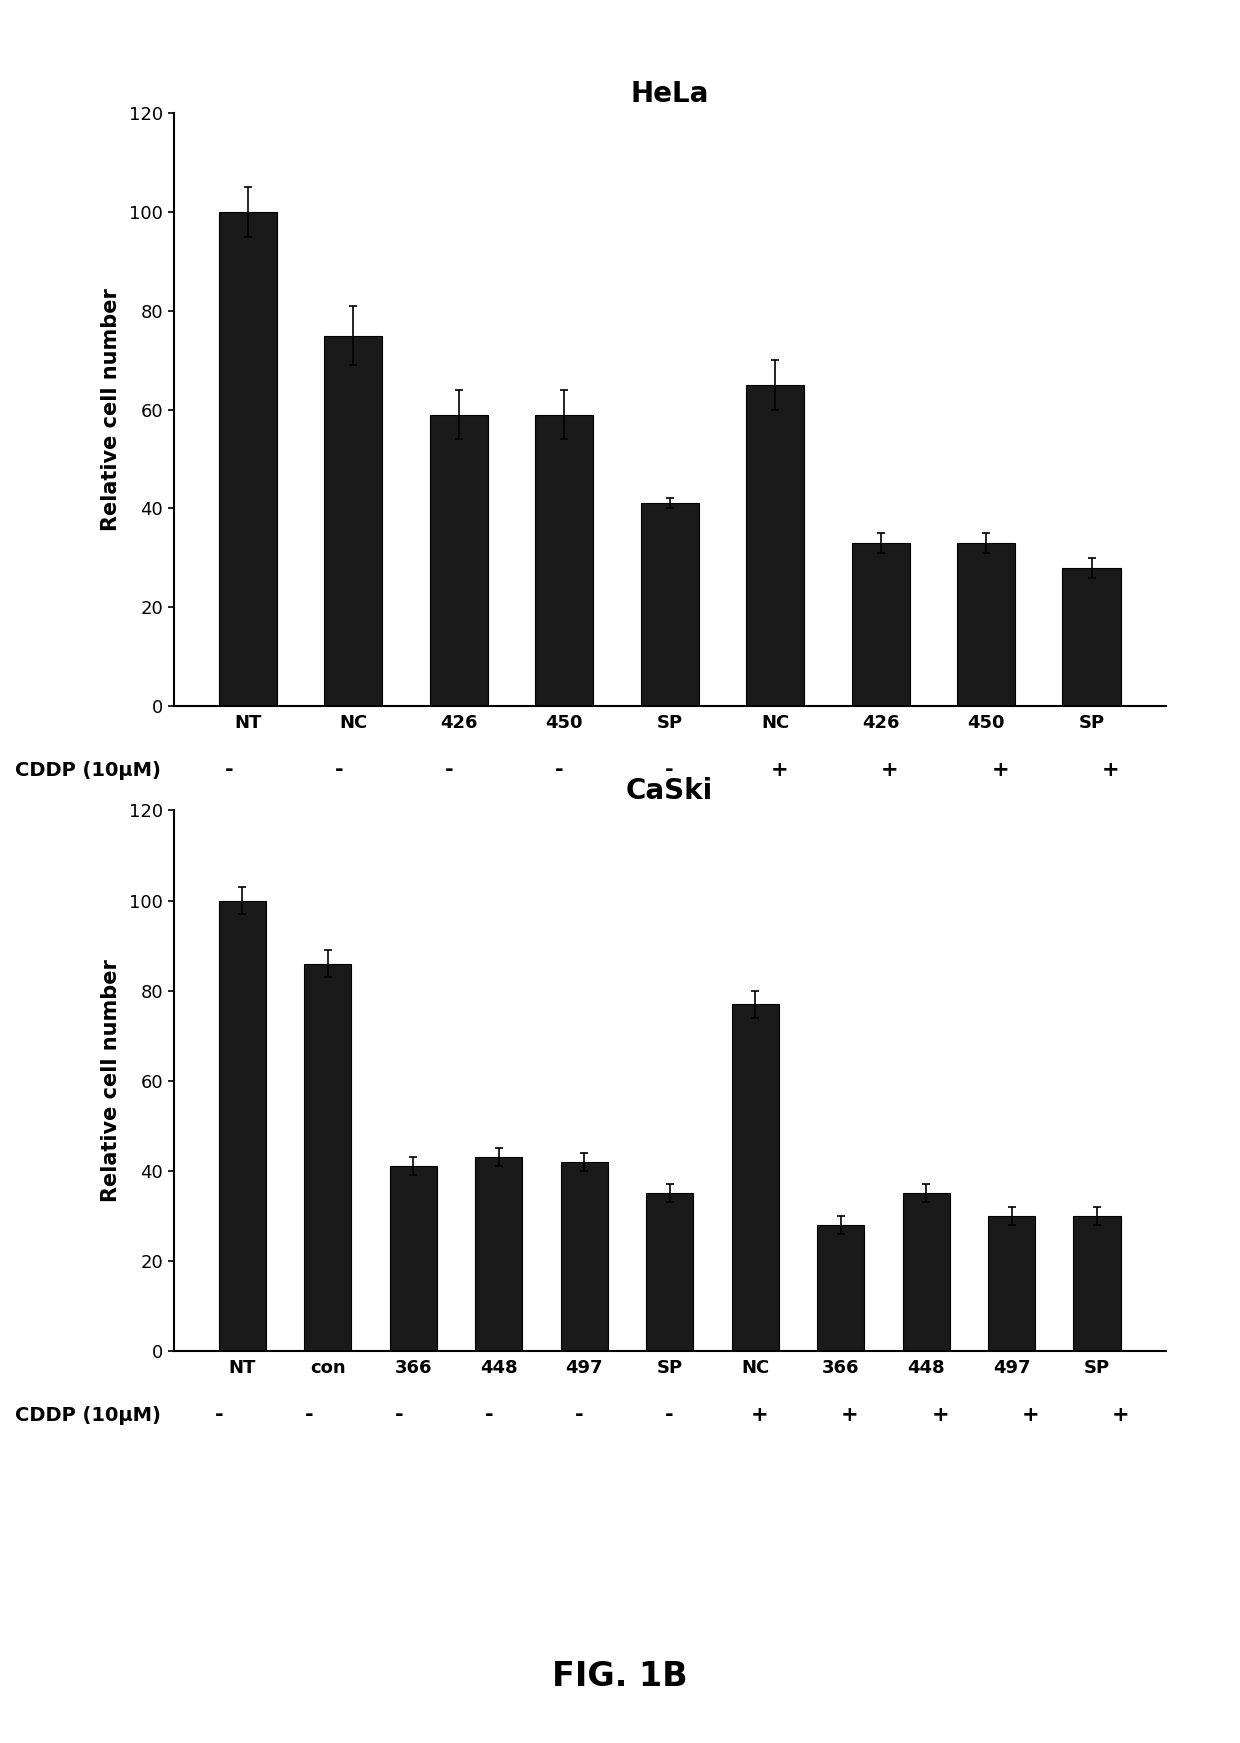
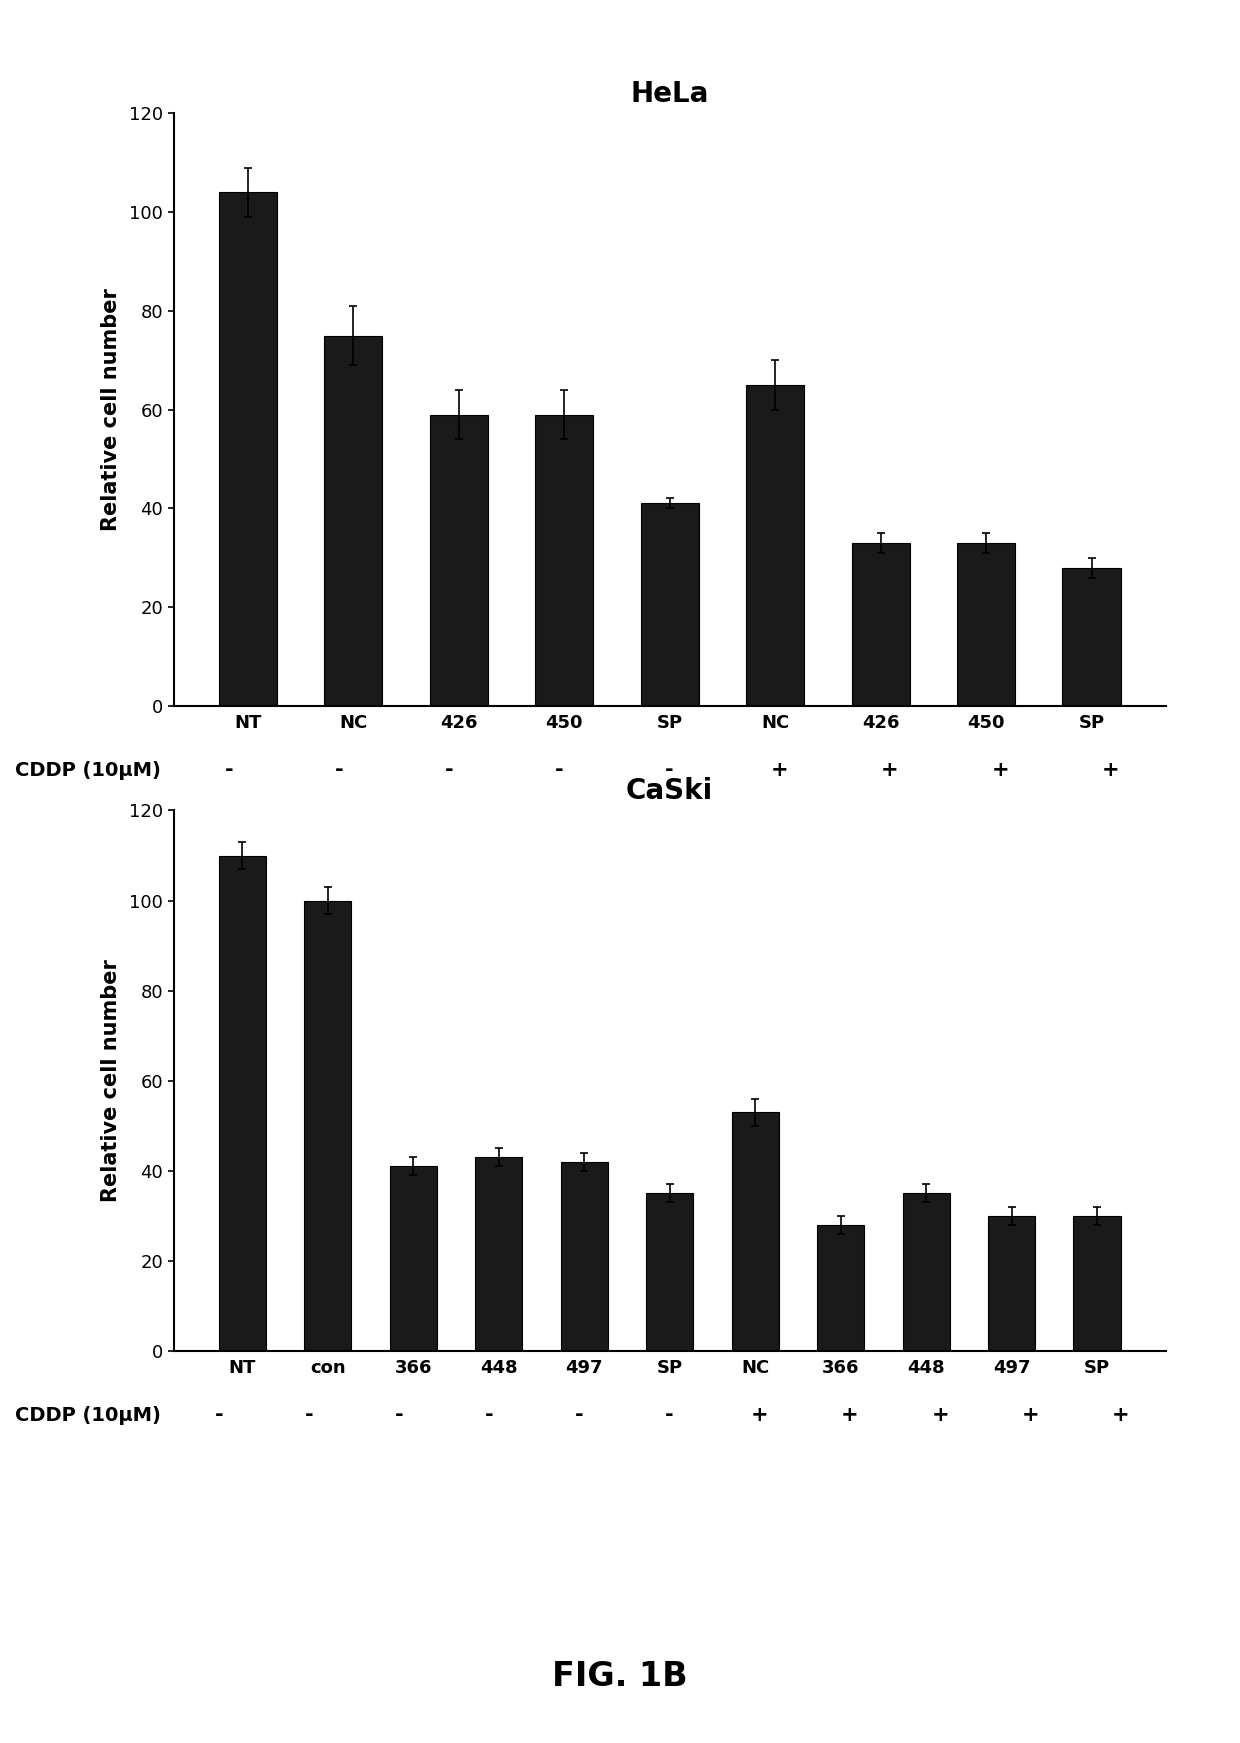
HeLa/NT: 100 -> 104
CaSki/NT: 100 -> 110
CaSki/con: 86 -> 100
CaSki/NC: 77 -> 53
